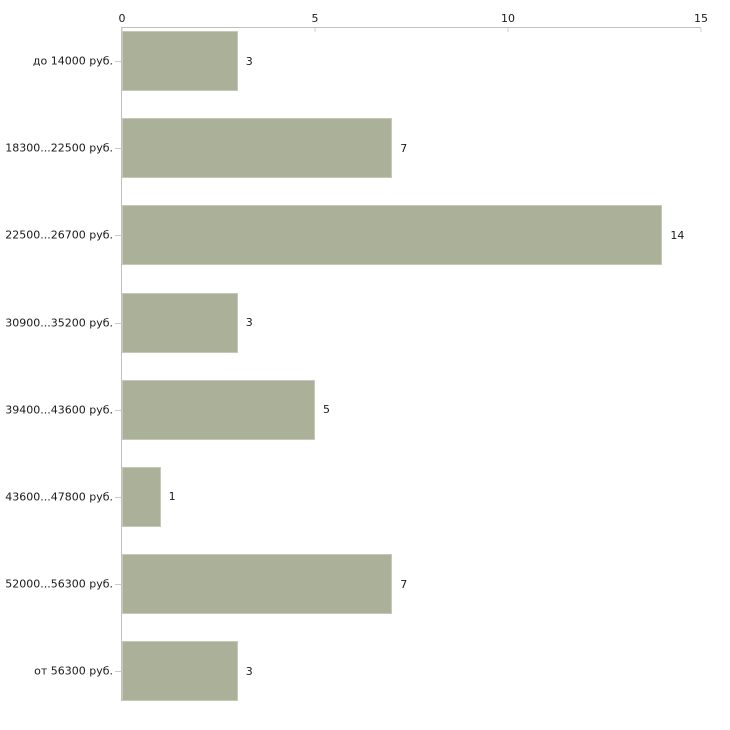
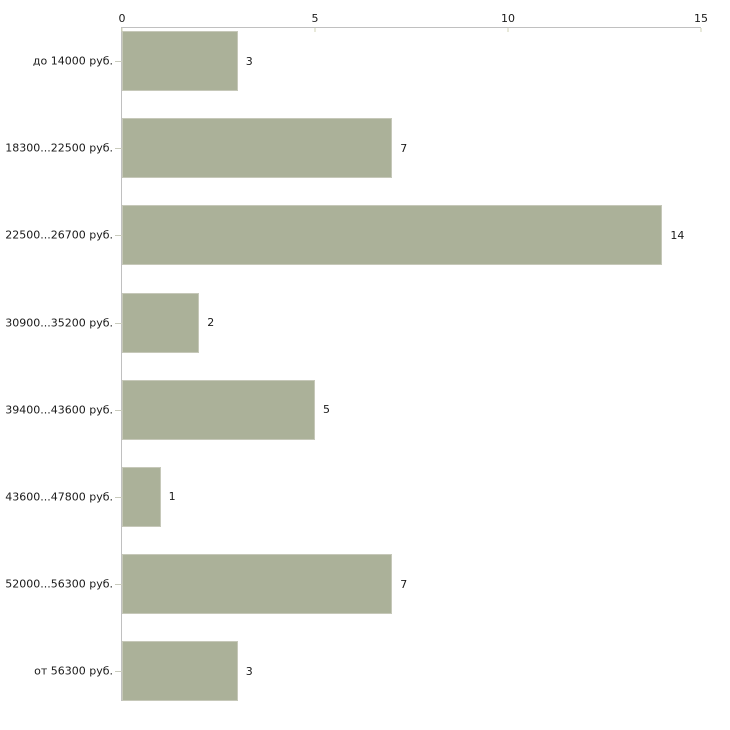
30900...35200 руб.: 3 -> 2
